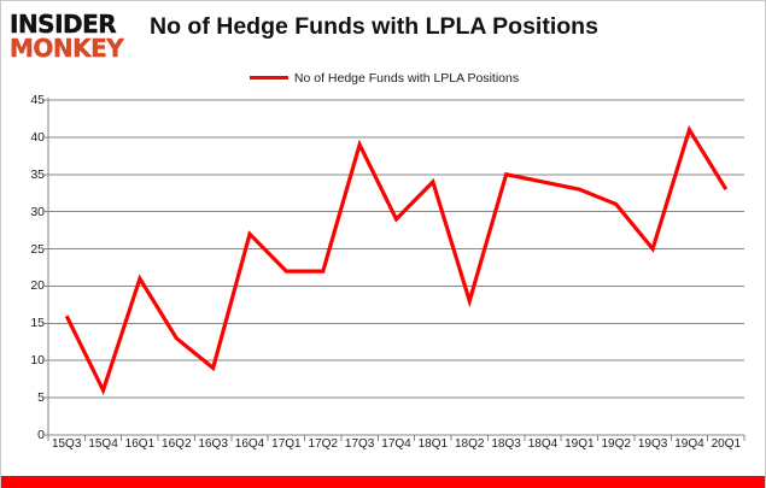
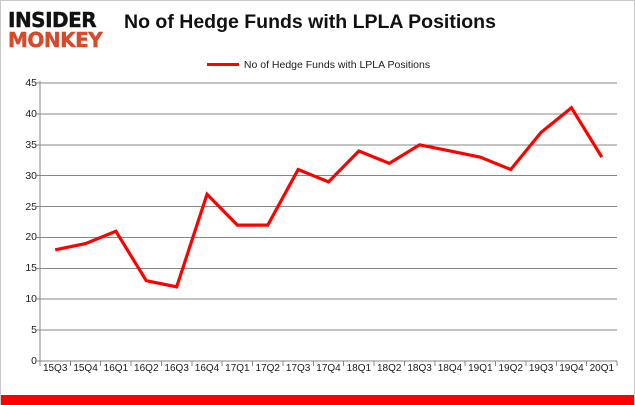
15Q3: 16 -> 18
15Q4: 6 -> 19
16Q3: 9 -> 12
17Q3: 39 -> 31
18Q2: 18 -> 32
19Q3: 25 -> 37
